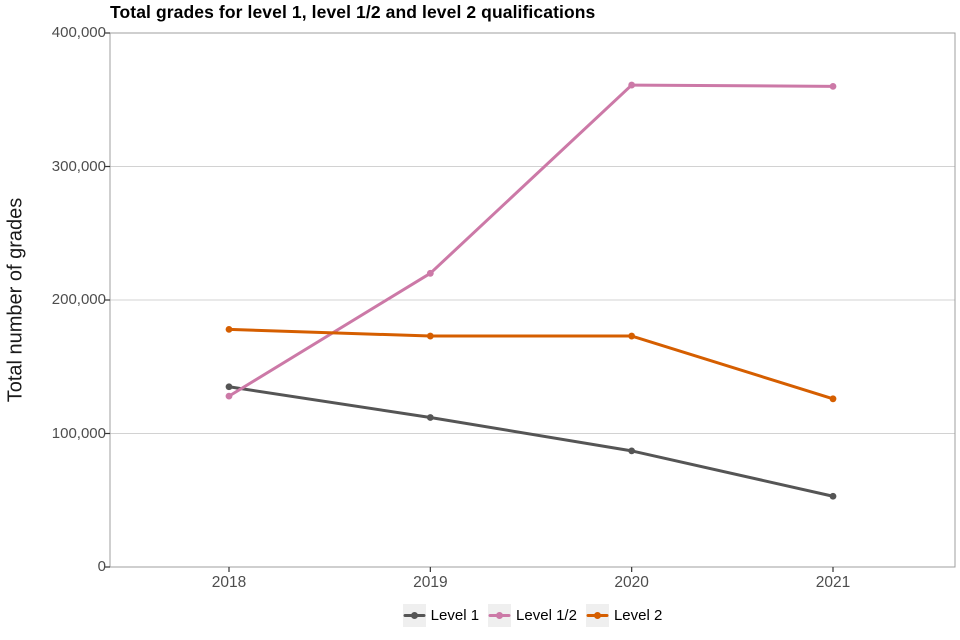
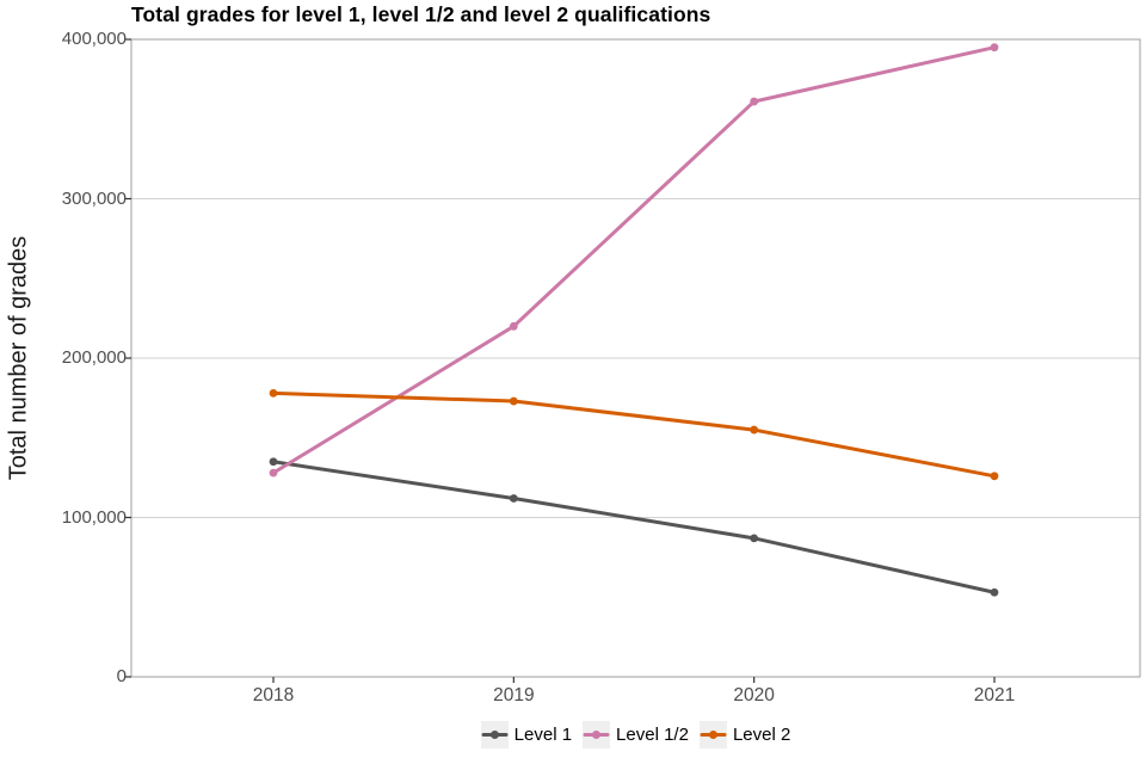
Level 2/2020: 173000 -> 155000
Level 1/2/2021: 360000 -> 395000
